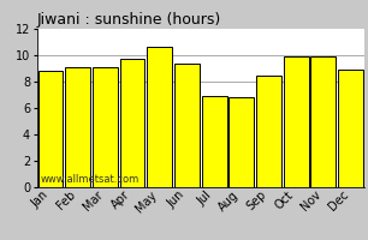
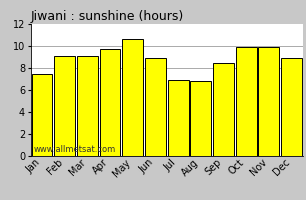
Jan: 8.8 -> 7.5
Jun: 9.4 -> 8.9
